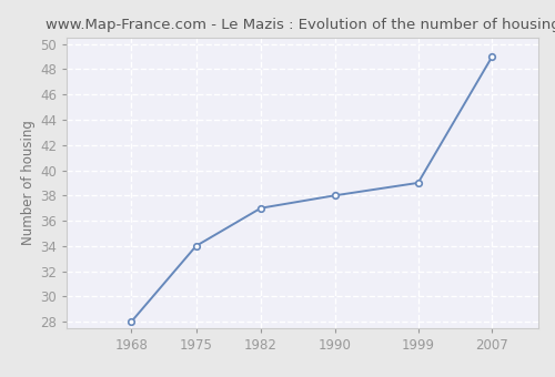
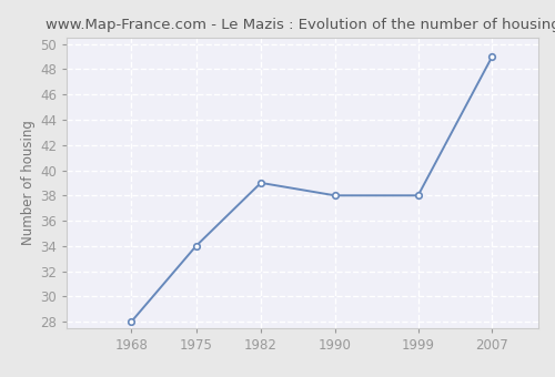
1982: 37 -> 39
1999: 39 -> 38
